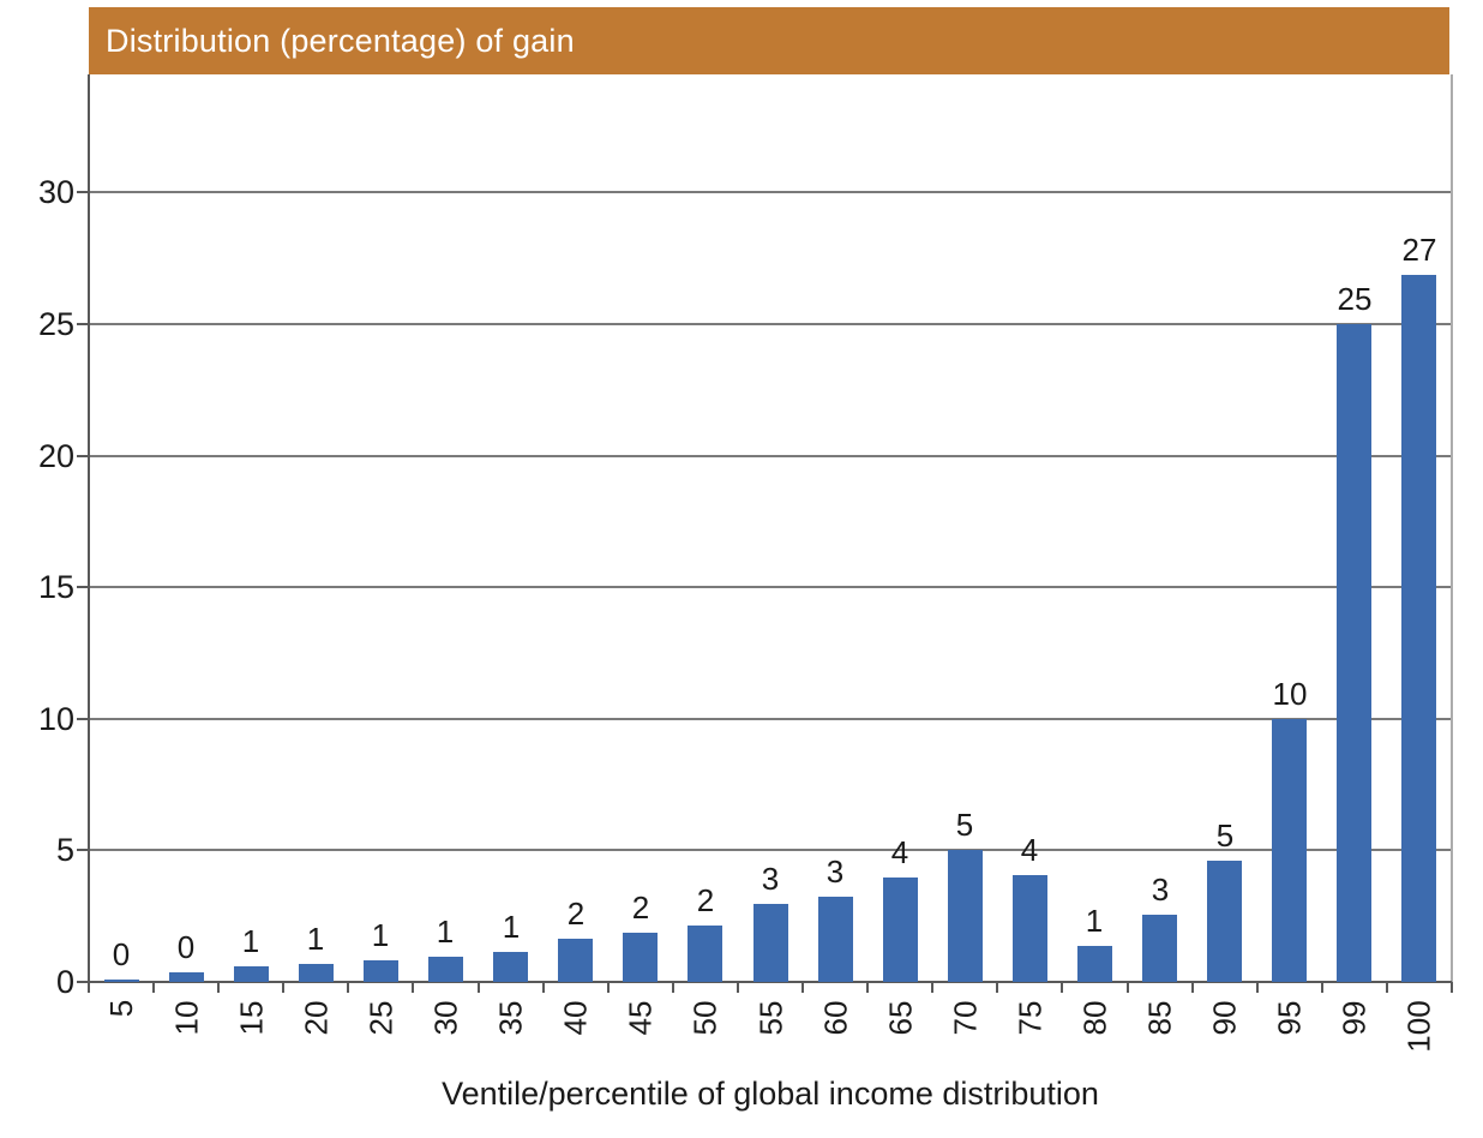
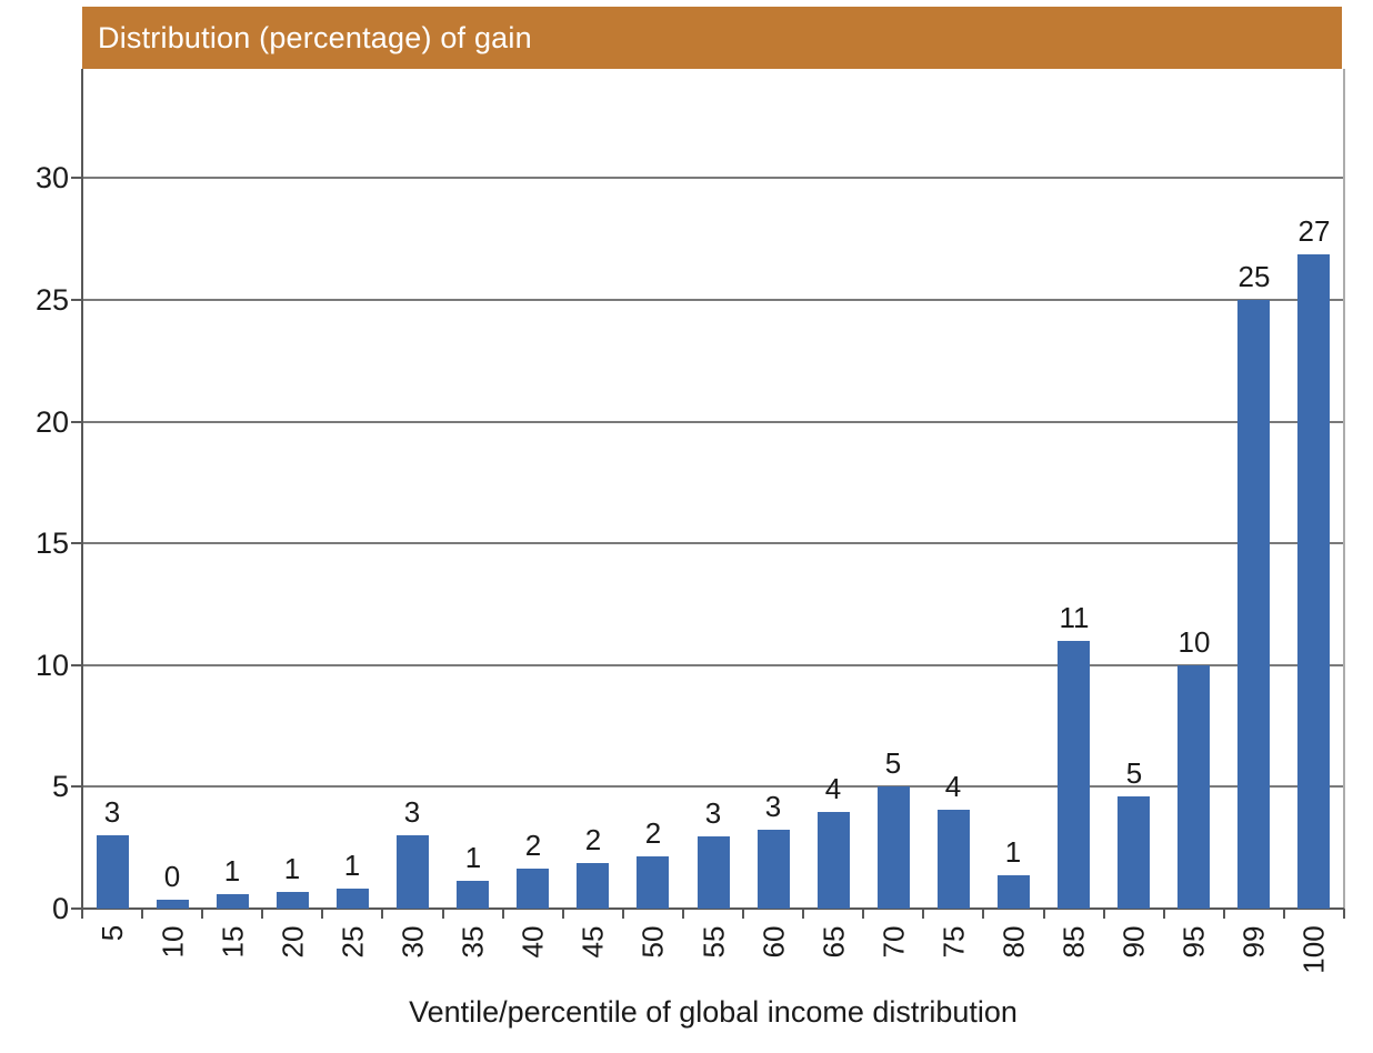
5: 0 -> 3
30: 1 -> 3
85: 3 -> 11
